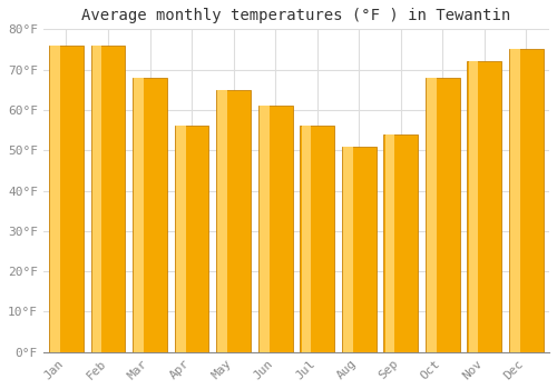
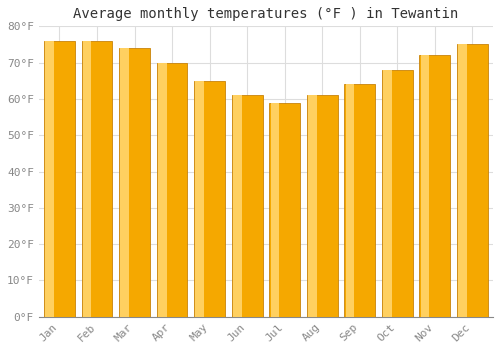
Mar: 68°F -> 74°F
Apr: 56°F -> 70°F
Jul: 56°F -> 59°F
Aug: 51°F -> 61°F
Sep: 54°F -> 64°F
